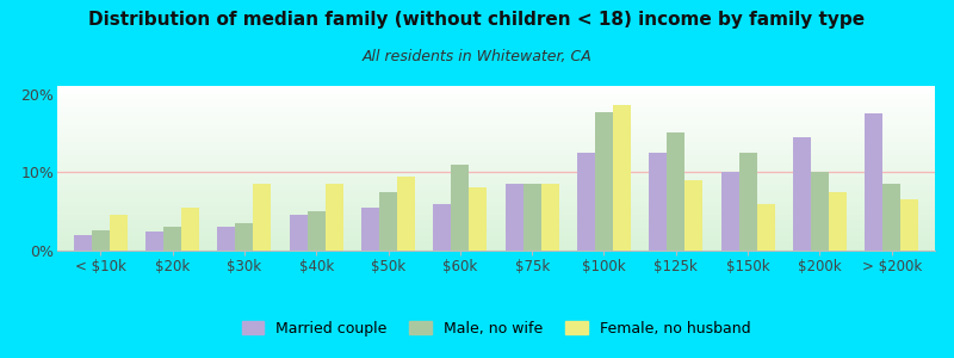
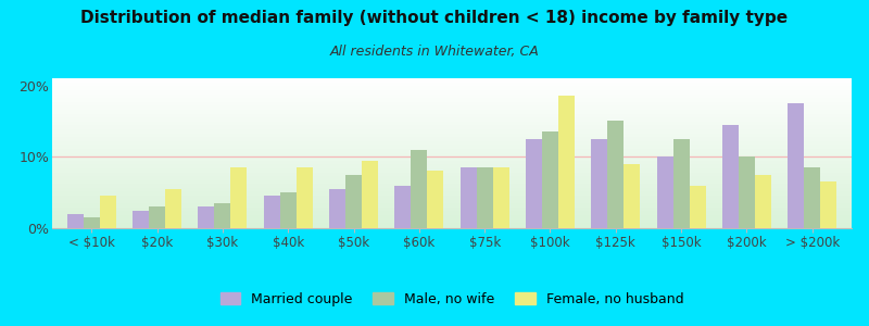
Male, no wife/< $10k: 2.6% -> 1.5%
Male, no wife/$100k: 17.6% -> 13.5%
